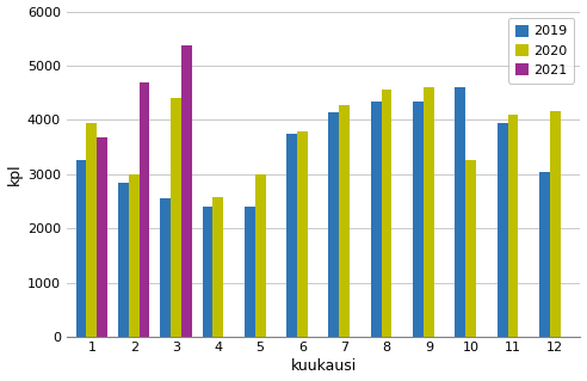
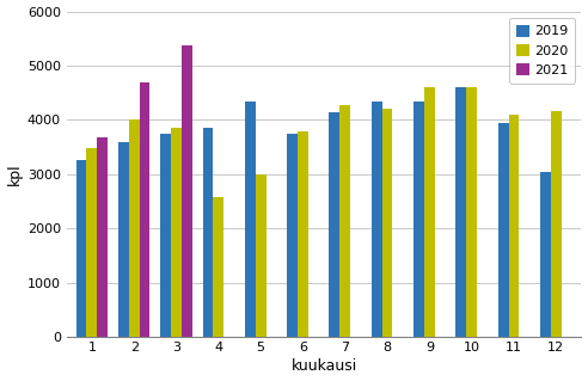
2020/1: 3950 -> 3480
2019/2: 2850 -> 3600
2020/2: 3000 -> 4000
2019/3: 2550 -> 3750
2020/3: 4400 -> 3850
2019/4: 2400 -> 3850
2019/5: 2400 -> 4350
2020/8: 4550 -> 4200
2020/10: 3250 -> 4600
